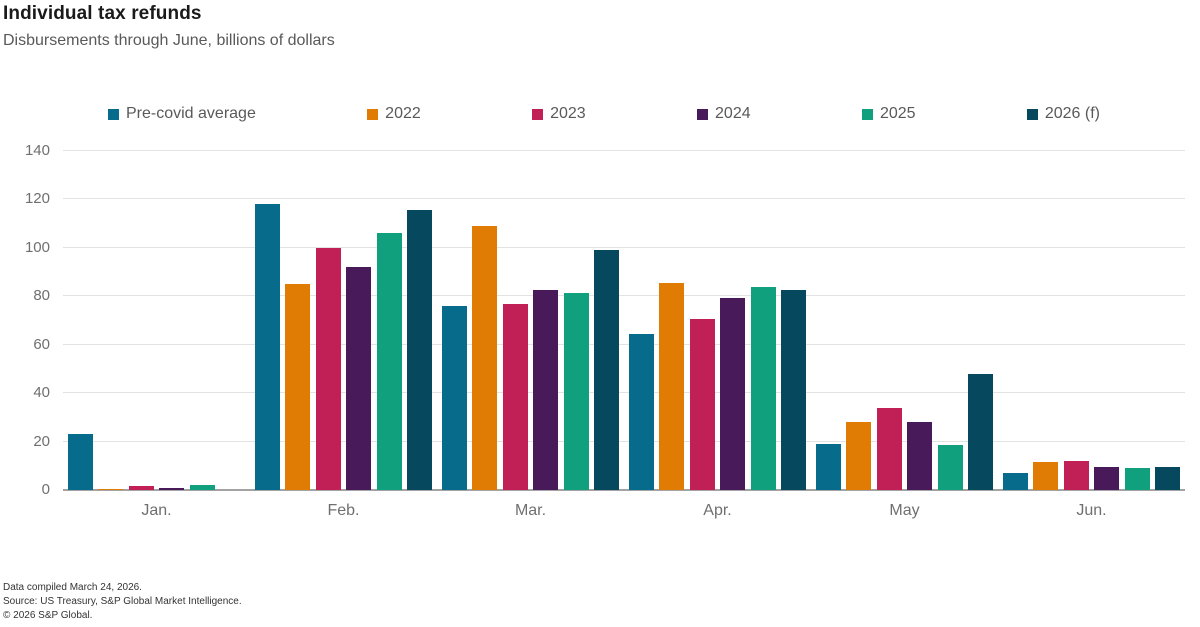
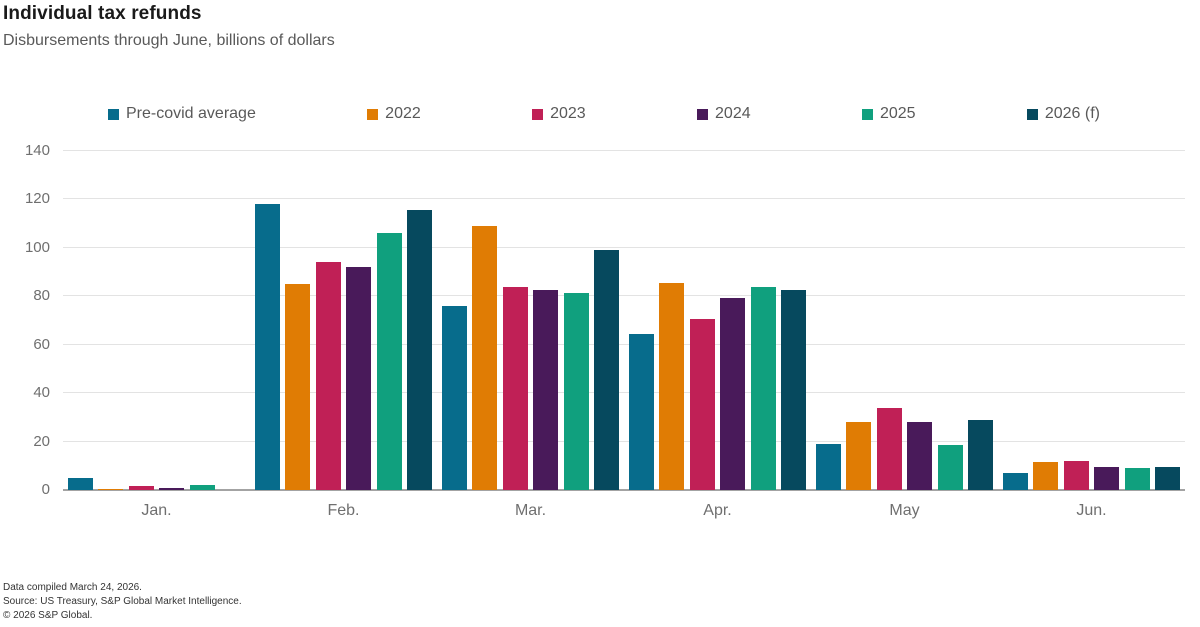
Pre-covid average/Jan.: 23 -> 5
2023/Feb.: 100 -> 94
2023/Mar.: 77 -> 84
2026 (f)/May: 48 -> 29
